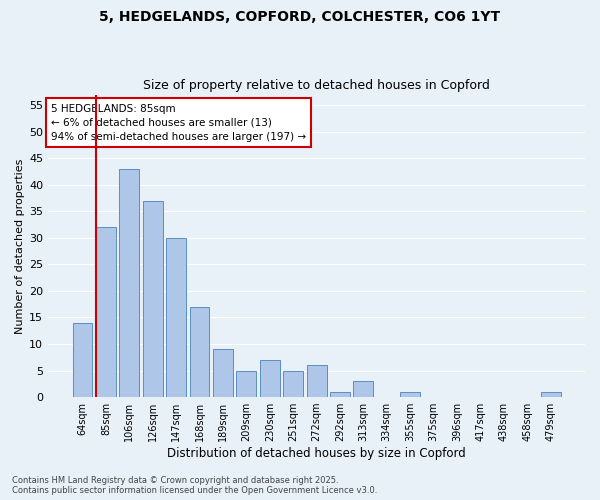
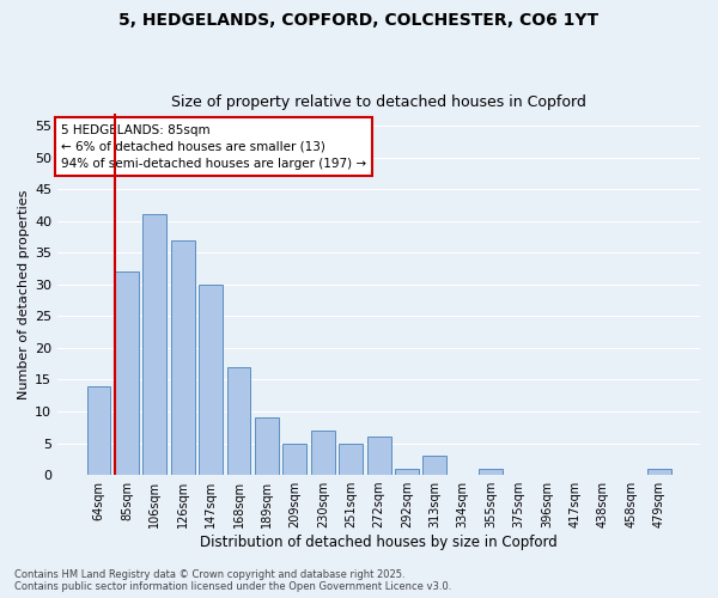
106sqm: 43 -> 41
